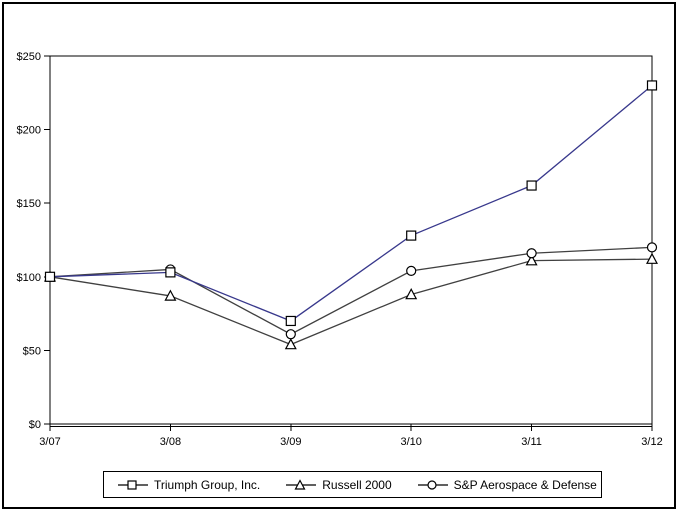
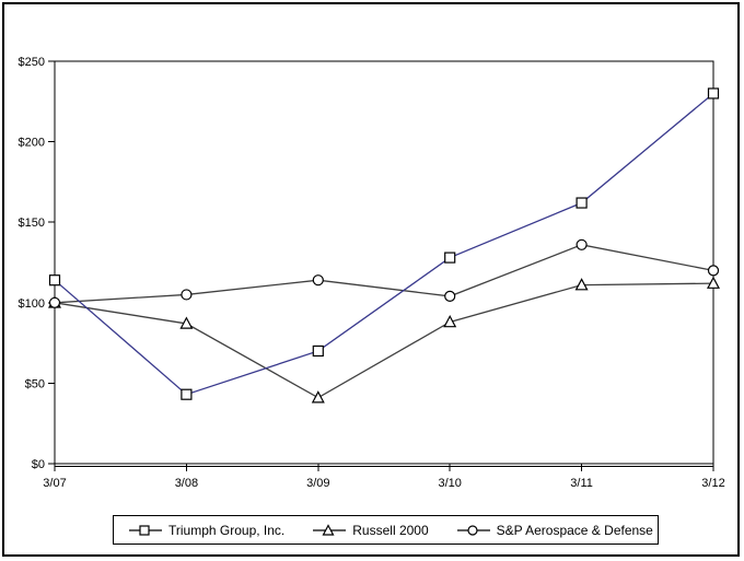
Triumph Group, Inc./3/07: $100 -> $114
Triumph Group, Inc./3/08: $103 -> $43
Russell 2000/3/09: $54 -> $41
S&P Aerospace & Defense/3/09: $61 -> $114
S&P Aerospace & Defense/3/11: $116 -> $136
